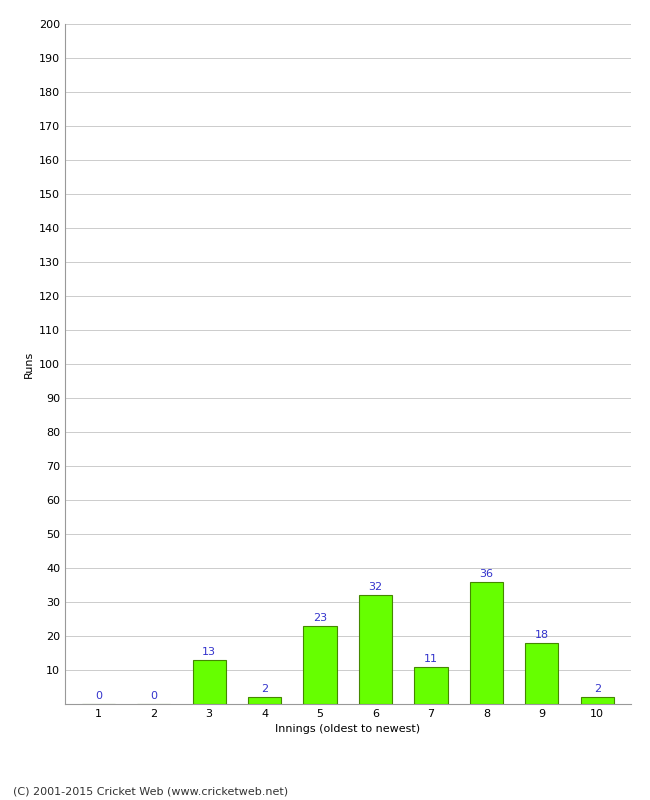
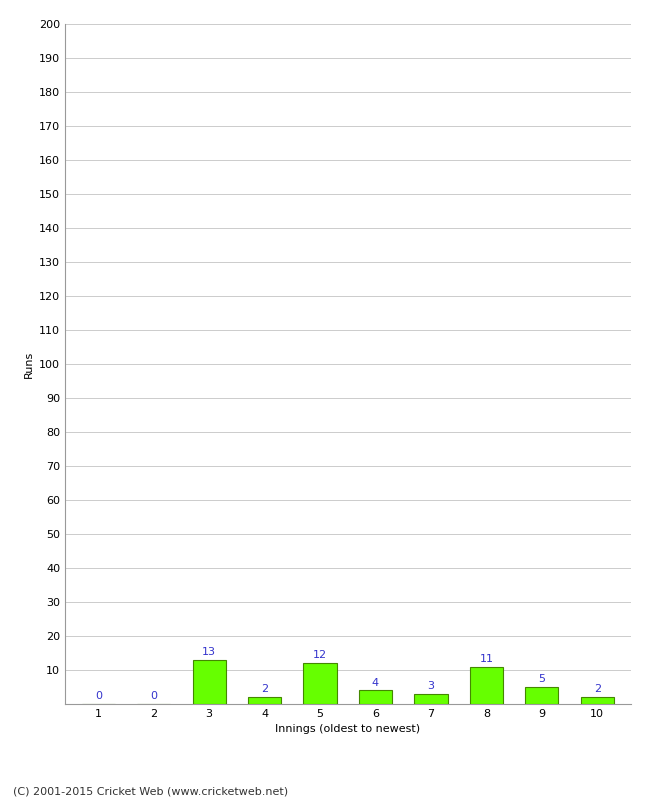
5: 23 -> 12
6: 32 -> 4
7: 11 -> 3
8: 36 -> 11
9: 18 -> 5
